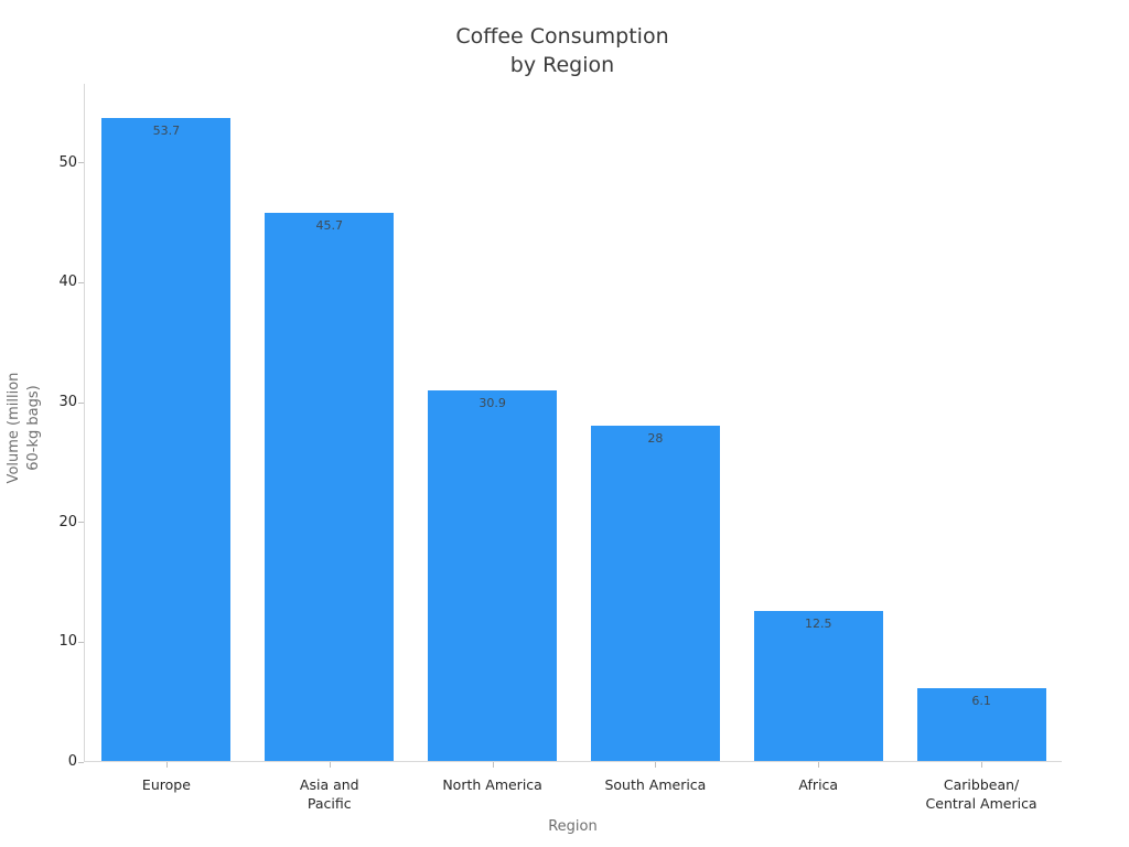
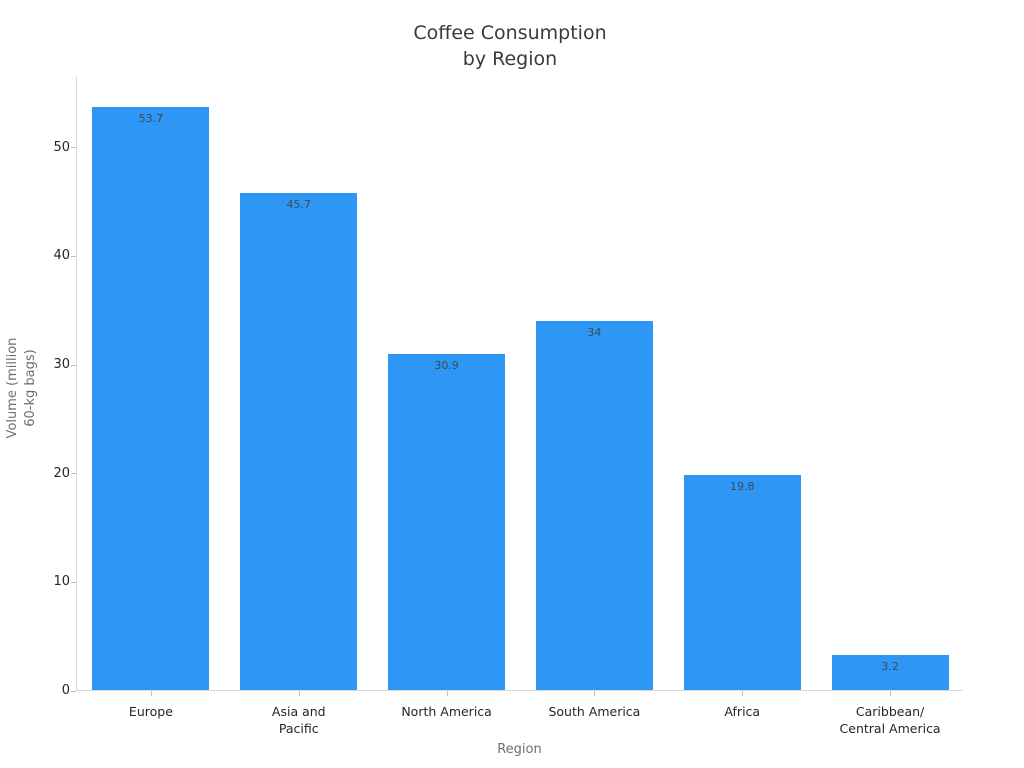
South America: 28 -> 34
Africa: 12.5 -> 19.8
Caribbean/ Central America: 6.1 -> 3.2
